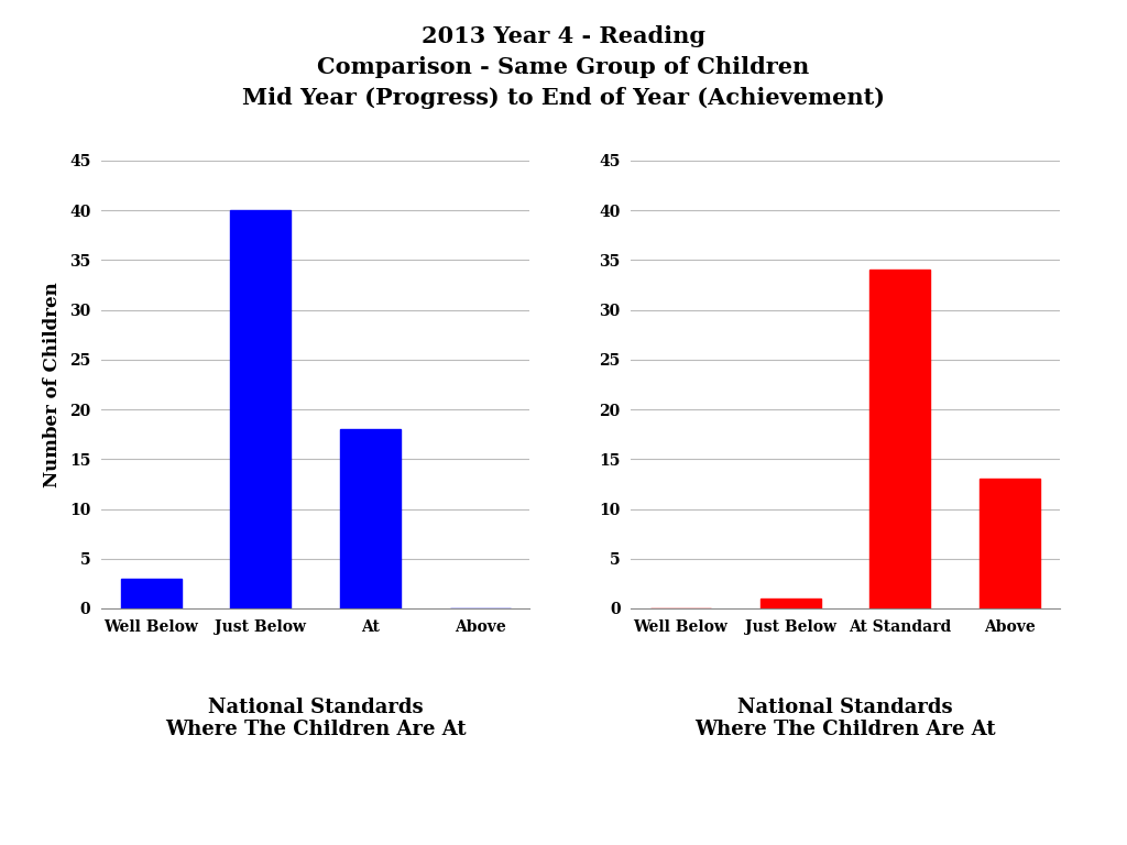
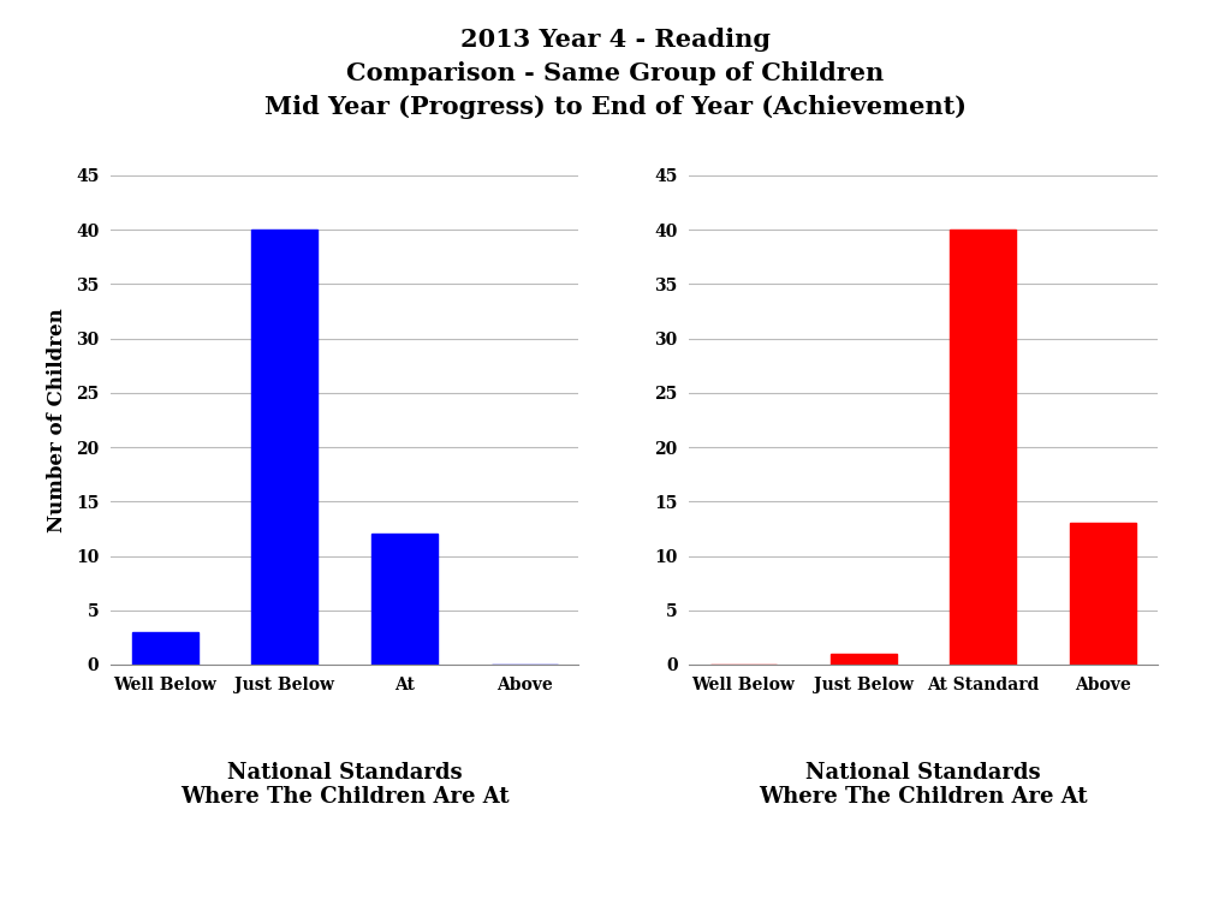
At: 18 -> 12
At Standard: 34 -> 40
